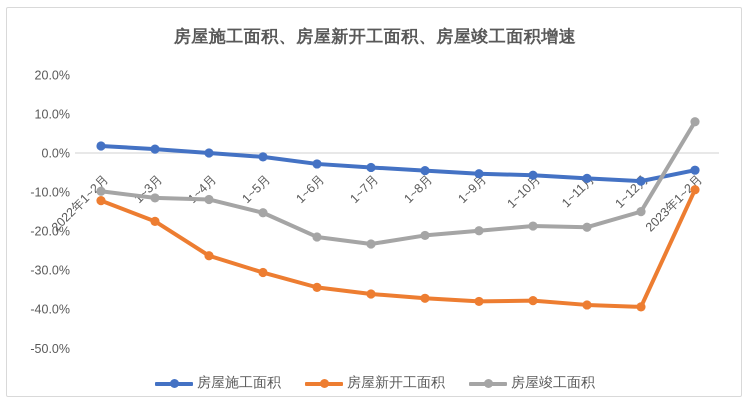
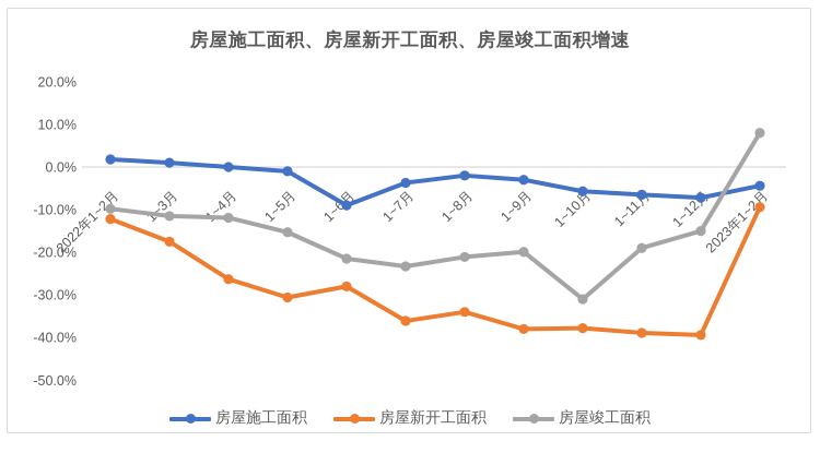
房屋施工面积/1~6月: -3% -> -9%
房屋新开工面积/1~6月: -34% -> -28%
房屋施工面积/1~8月: -4% -> -2%
房屋新开工面积/1~8月: -37% -> -34%
房屋施工面积/1~9月: -5% -> -3%
房屋竣工面积/1~10月: -19% -> -31%
